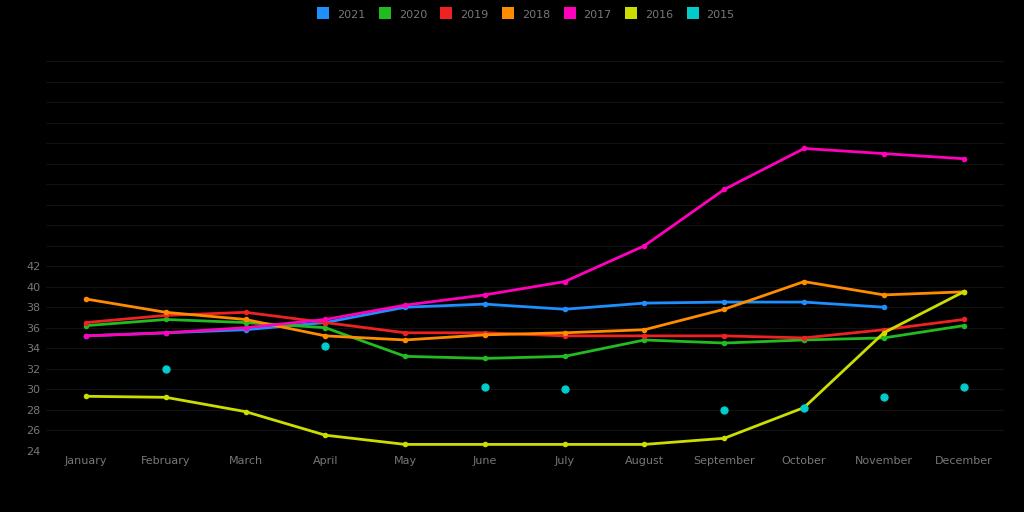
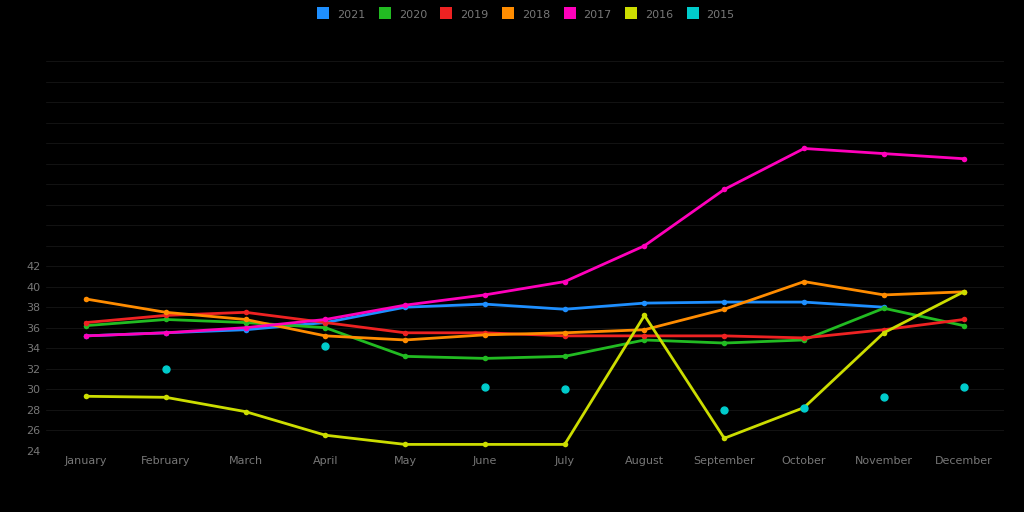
2016/August: 24.6 -> 37.2
2020/November: 35.0 -> 37.9
